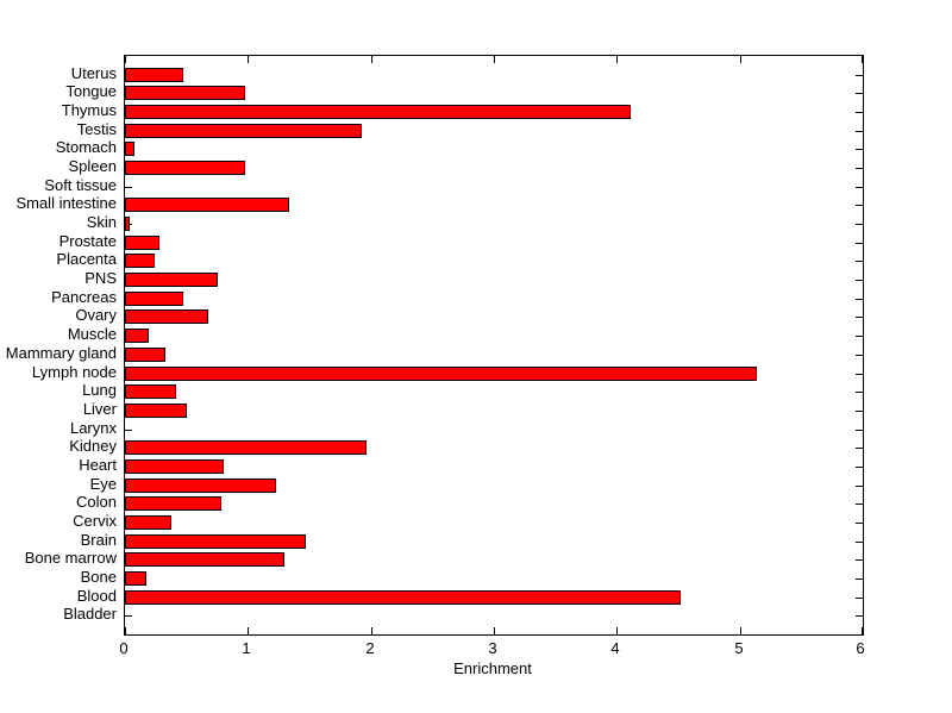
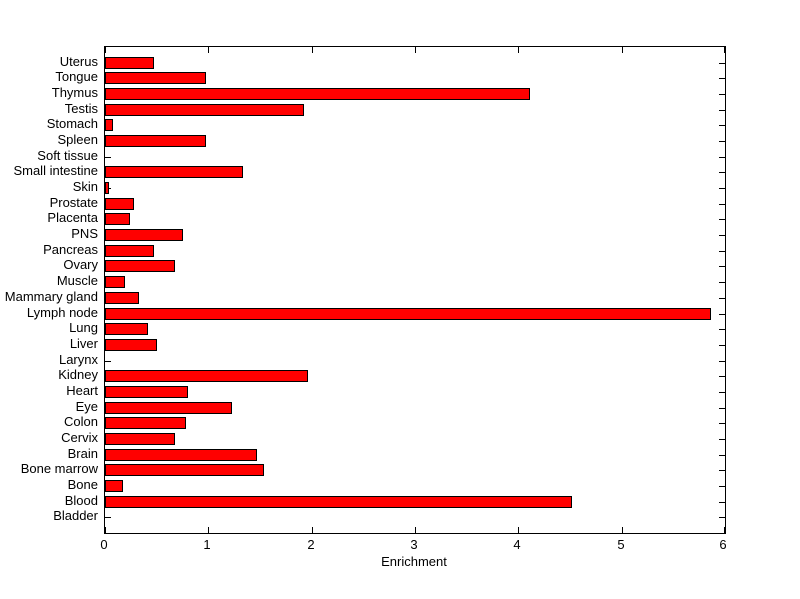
Lymph node: 5.14 -> 5.86
Cervix: 0.38 -> 0.68
Bone marrow: 1.30 -> 1.54
